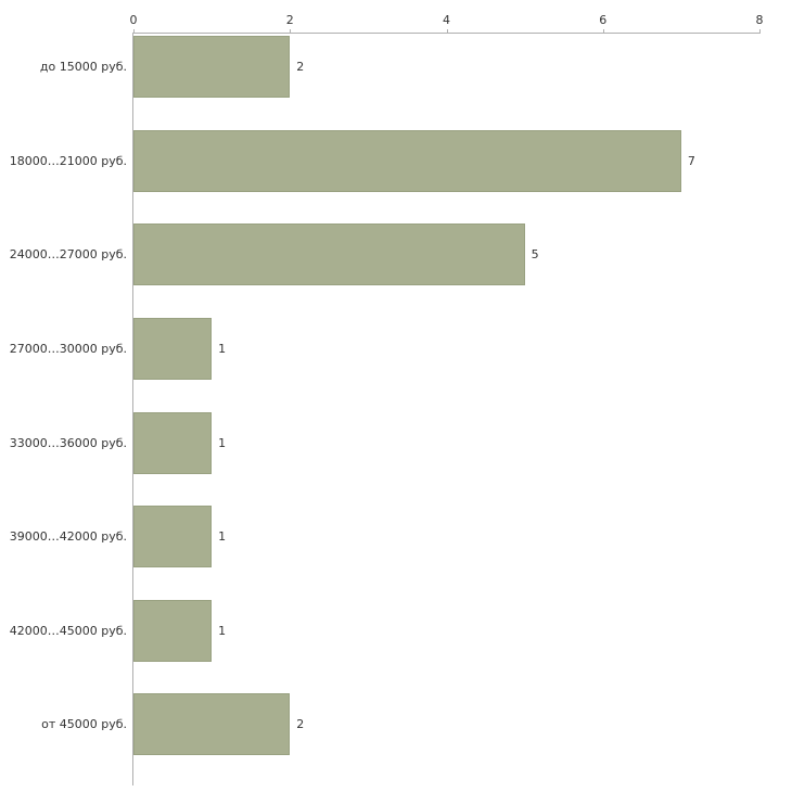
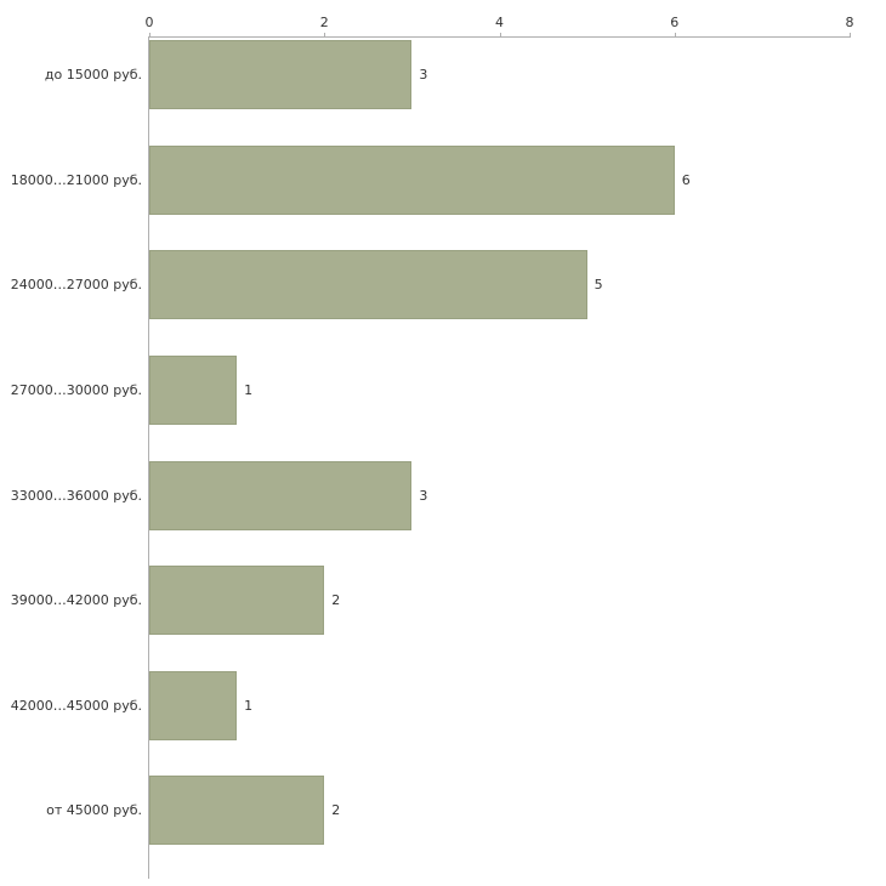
до 15000 руб.: 2 -> 3
18000…21000 руб.: 7 -> 6
33000…36000 руб.: 1 -> 3
39000…42000 руб.: 1 -> 2
